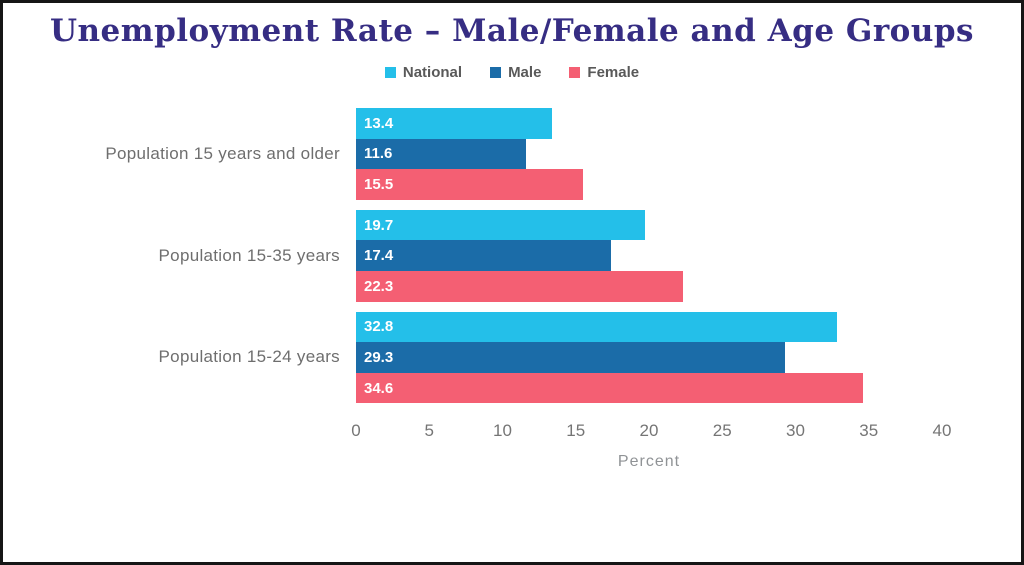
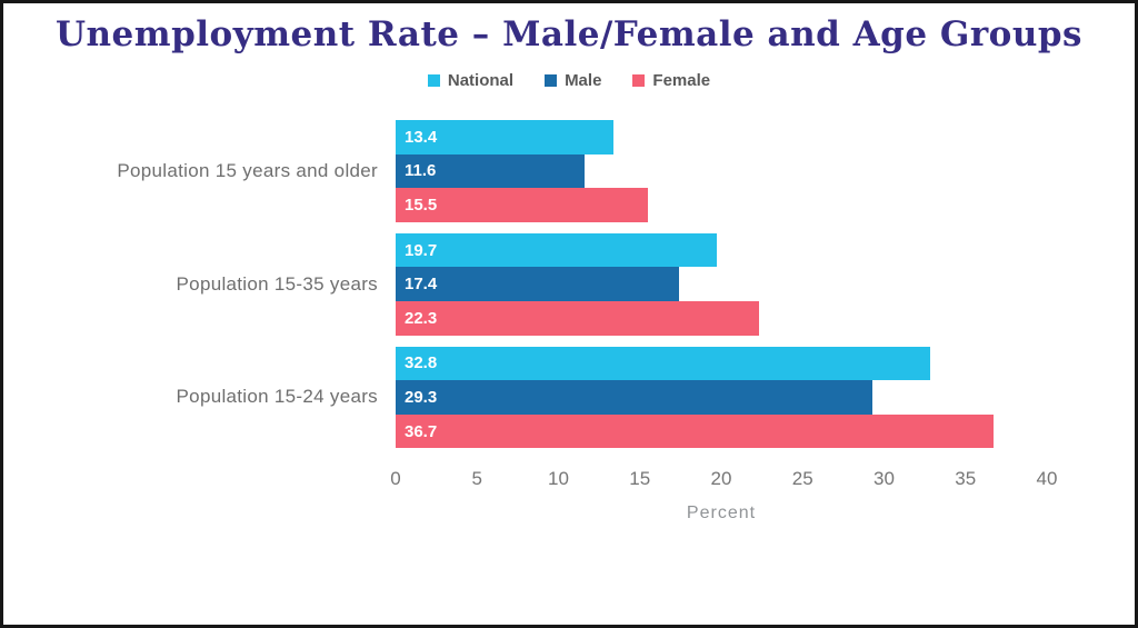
Female/Population 15-24 years: 34.6 -> 36.7
